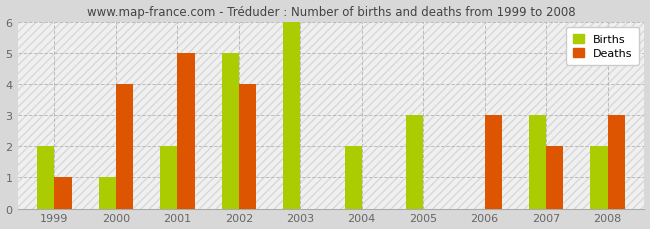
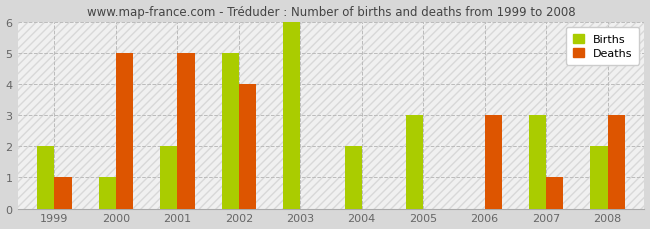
Deaths/2000: 4 -> 5
Deaths/2007: 2 -> 1
